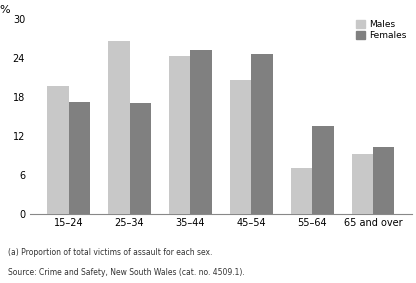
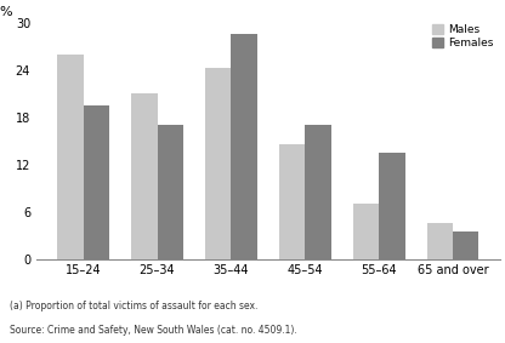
Males/15–24: 19.6 -> 26.0
Females/15–24: 17.2 -> 19.5
Males/25–34: 26.6 -> 21.0
Females/35–44: 25.2 -> 28.5
Males/45–54: 20.6 -> 14.5
Females/45–54: 24.6 -> 17.0
Males/65 and over: 9.2 -> 4.5
Females/65 and over: 10.2 -> 3.5
